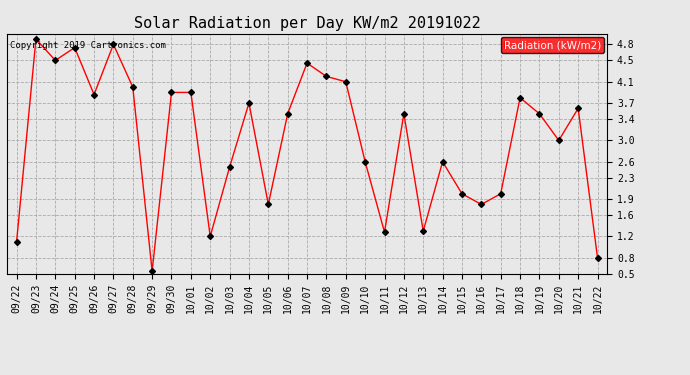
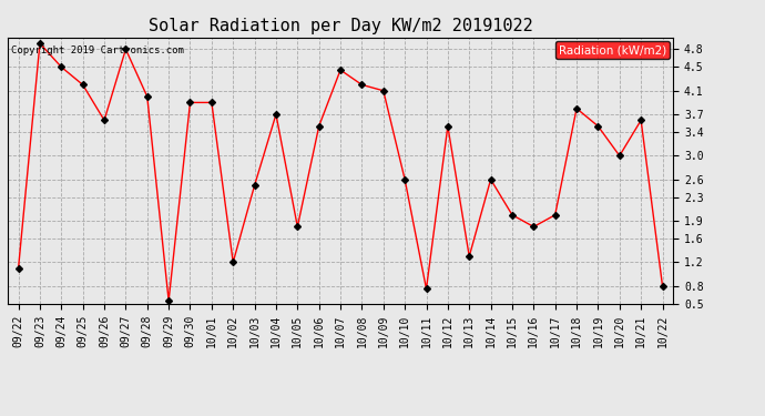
09/25: 4.74 -> 4.20
09/26: 3.86 -> 3.60
10/11: 1.28 -> 0.75
